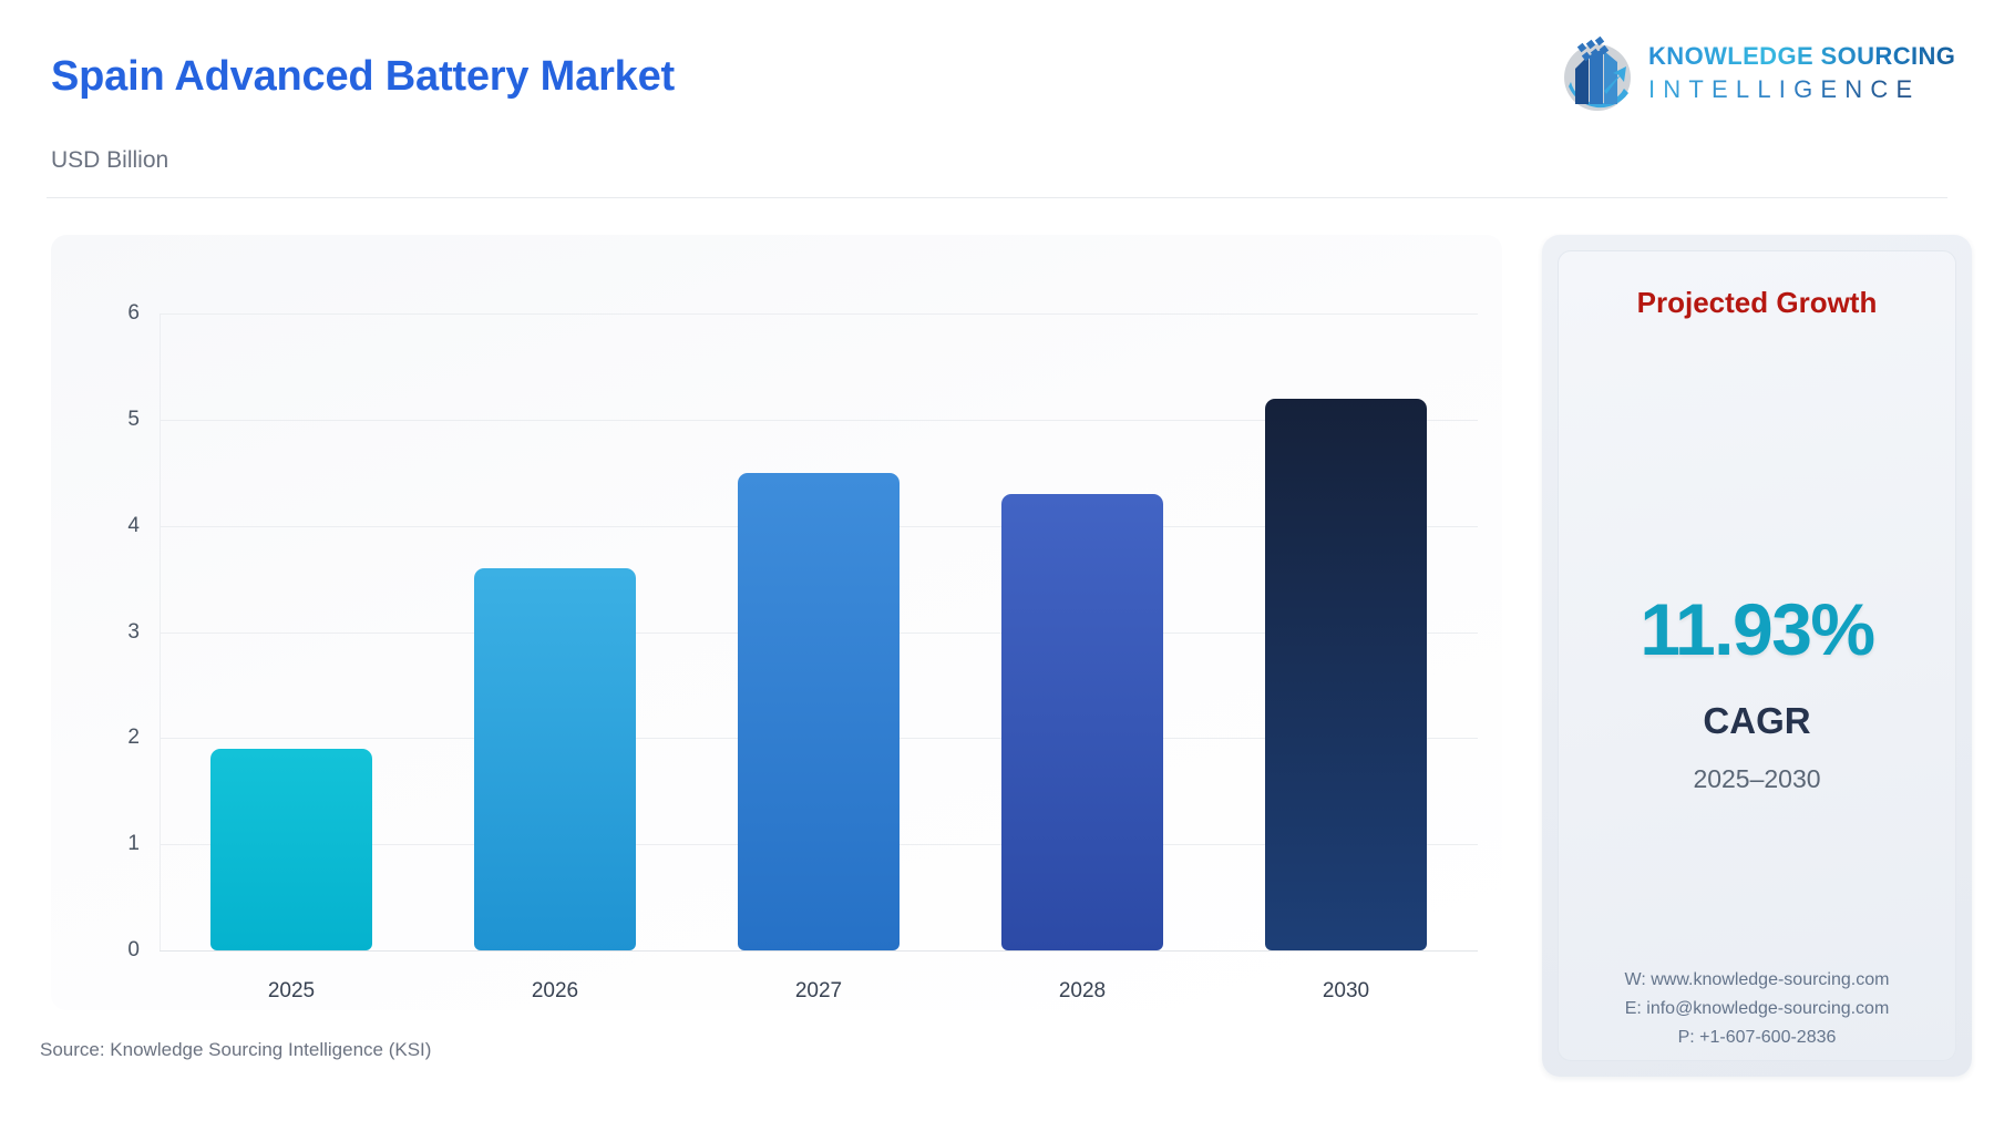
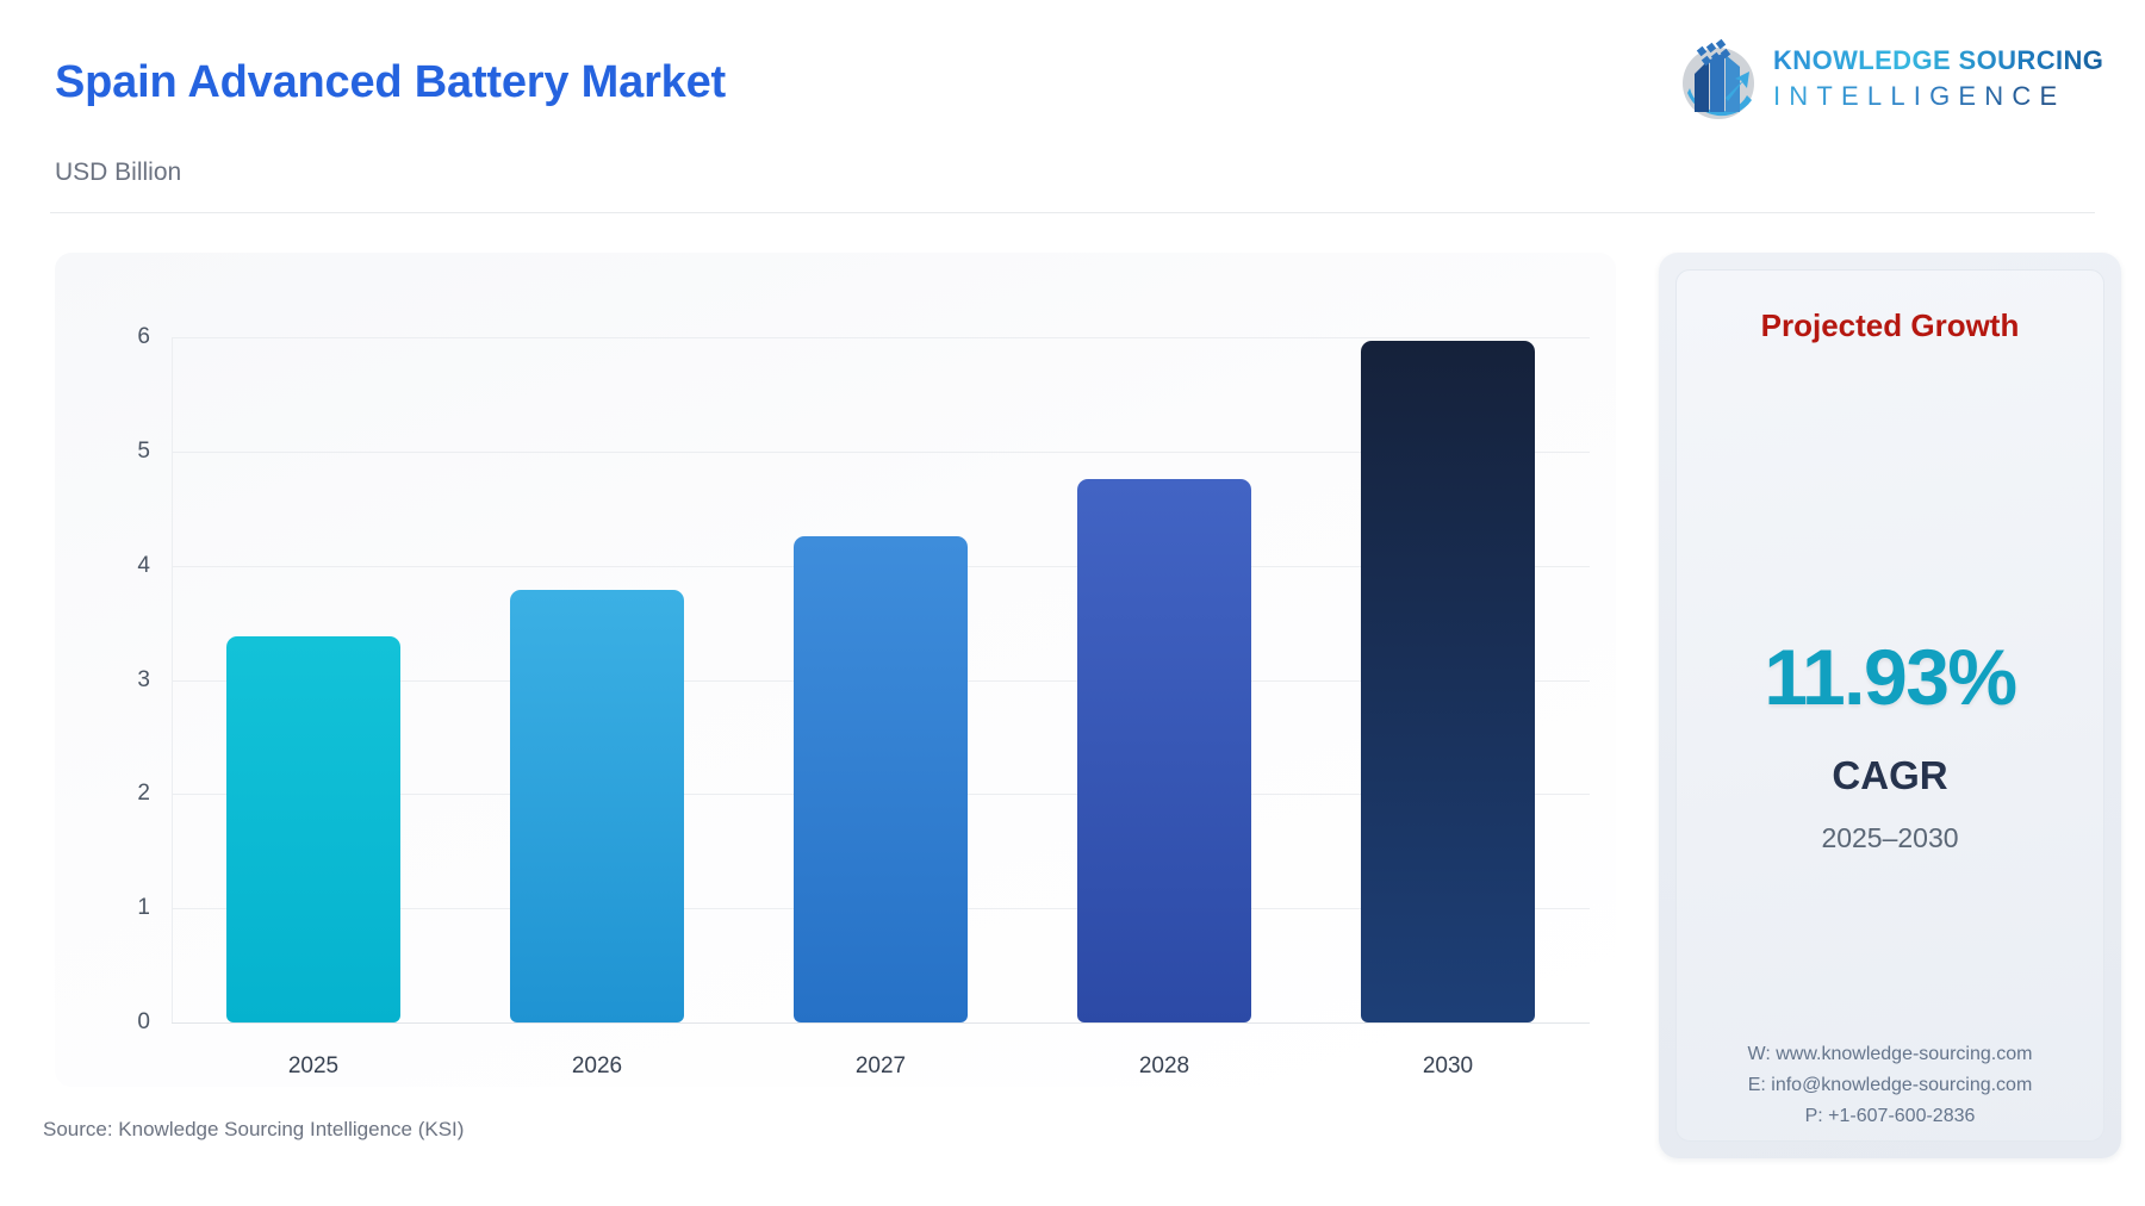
2025: 1.9 -> 3.4
2026: 3.6 -> 3.8
2027: 4.5 -> 4.3
2028: 4.3 -> 4.8
2030: 5.2 -> 6.0
